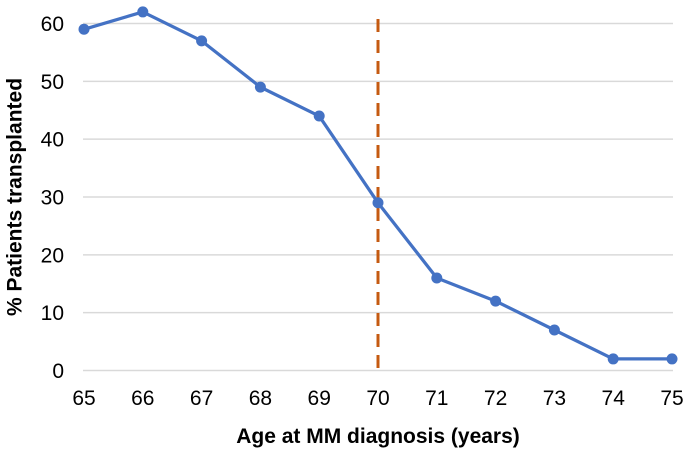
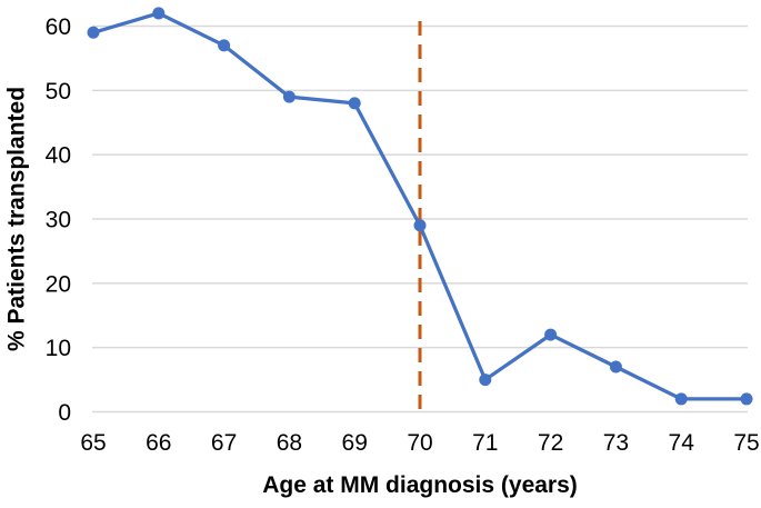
69: 44 -> 48
71: 16 -> 5
